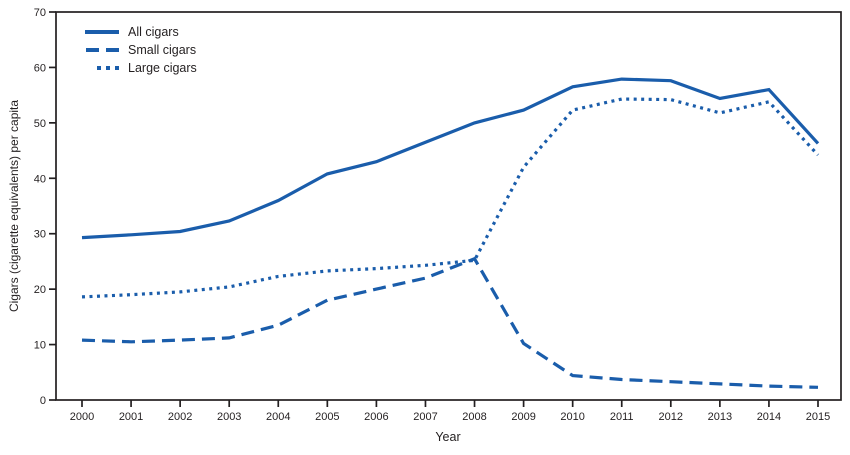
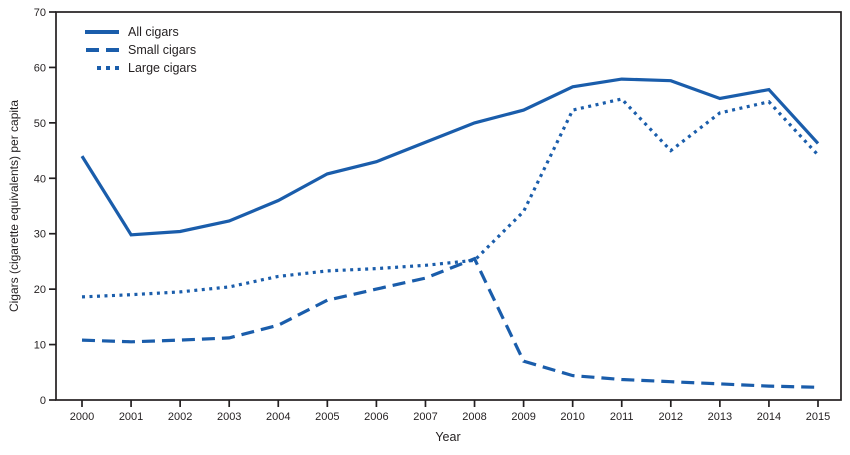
All cigars/2000: 29 -> 44
Small cigars/2009: 10 -> 7
Large cigars/2009: 42 -> 34
Large cigars/2012: 54 -> 45
